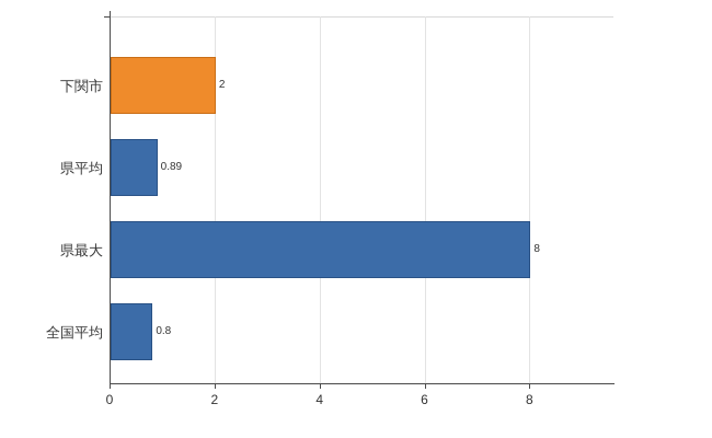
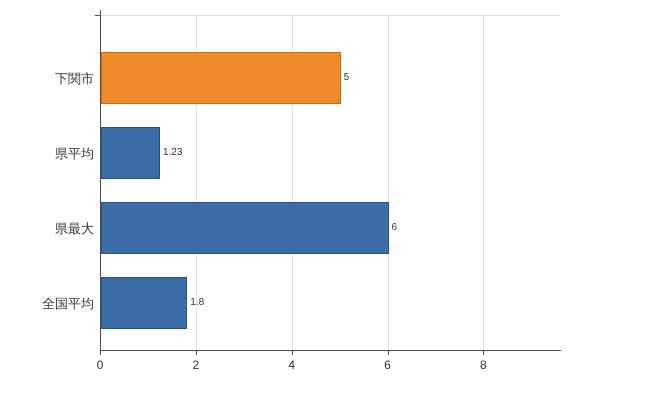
下関市: 2 -> 5
県平均: 0.89 -> 1.23
県最大: 8 -> 6
全国平均: 0.8 -> 1.8
